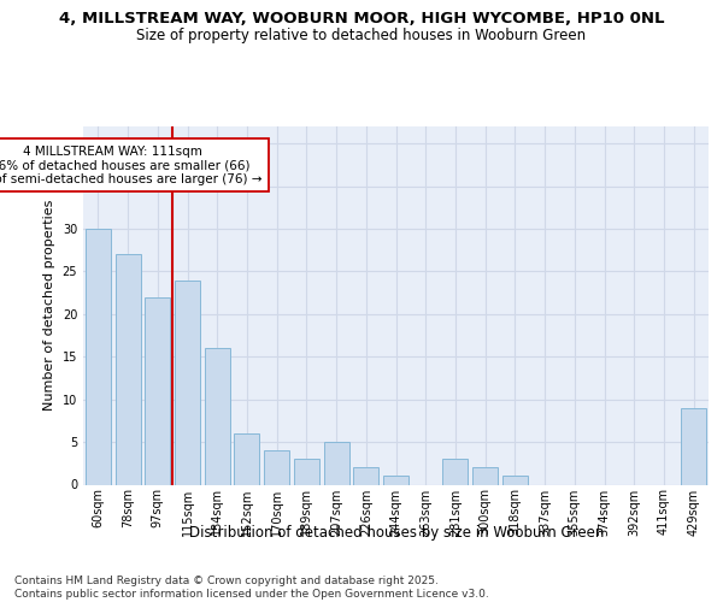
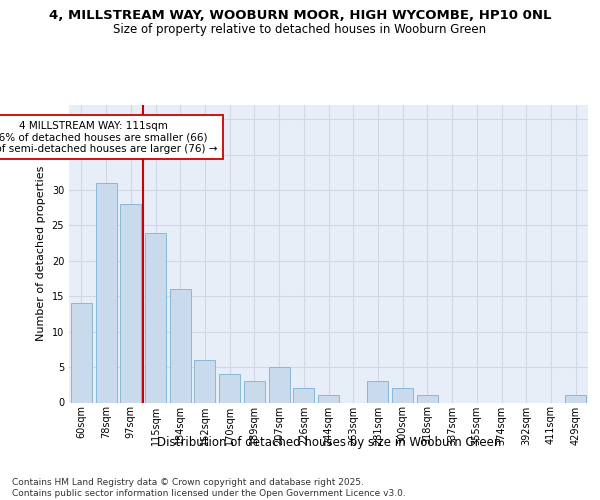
60sqm: 30 -> 14
78sqm: 27 -> 31
97sqm: 22 -> 28
429sqm: 9 -> 1
